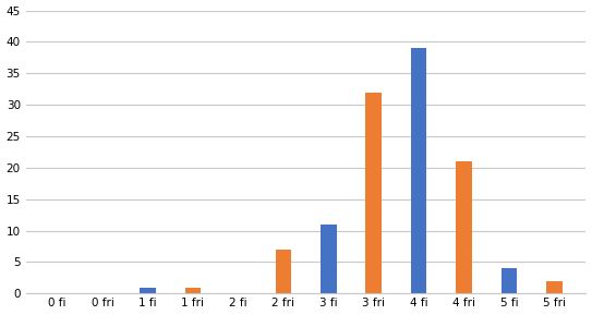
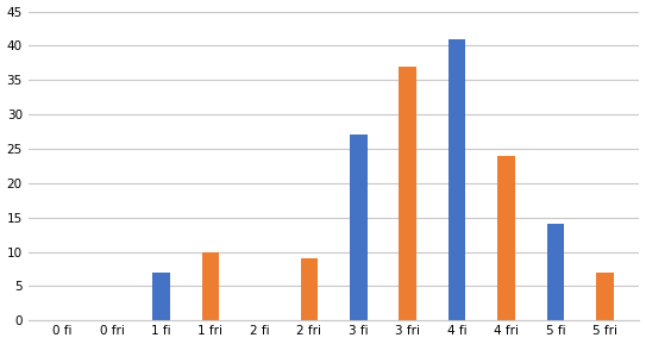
1 fi: 1 -> 7
1 fri: 1 -> 10
2 fri: 7 -> 9
3 fi: 11 -> 27
3 fri: 32 -> 37
4 fi: 39 -> 41
4 fri: 21 -> 24
5 fi: 4 -> 14
5 fri: 2 -> 7
